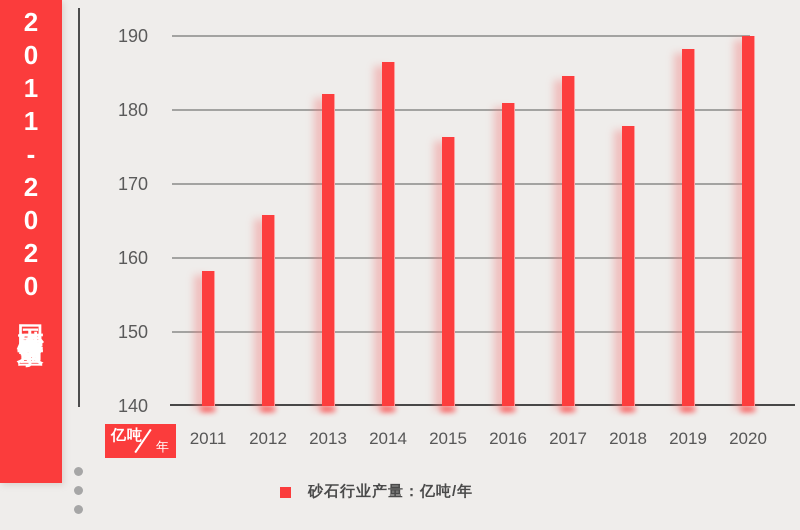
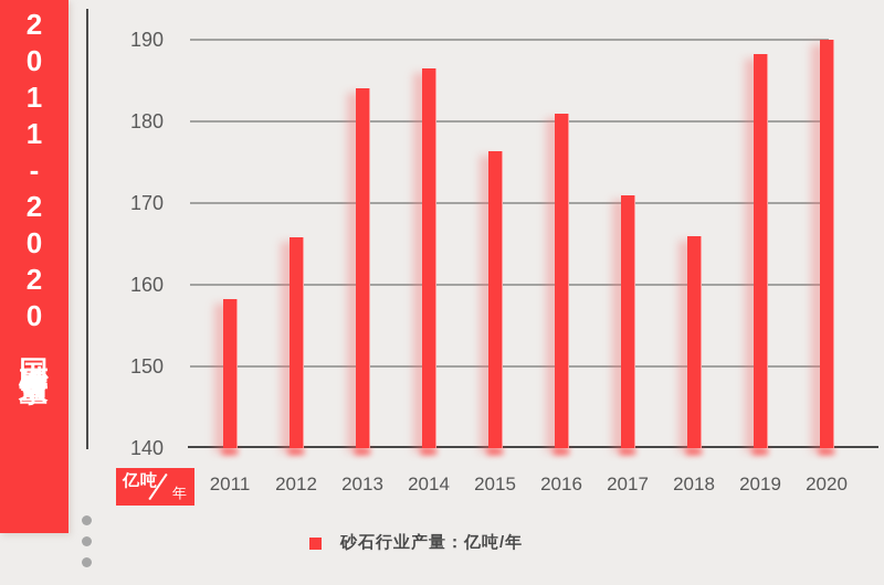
2013: 182 -> 184
2017: 185 -> 171
2018: 178 -> 166
